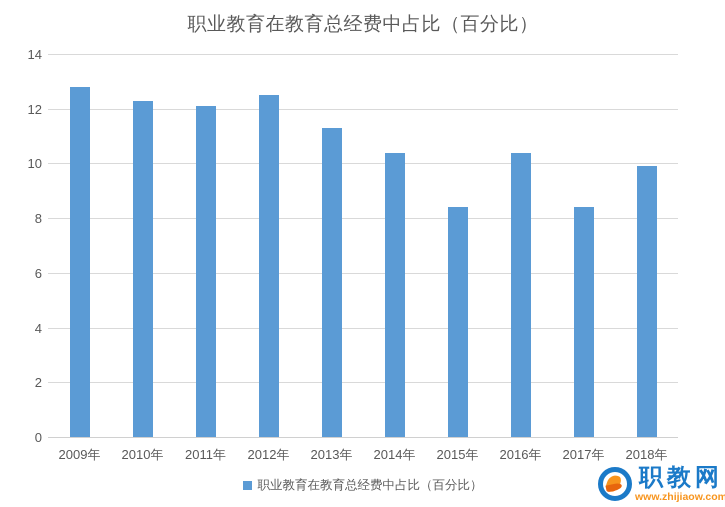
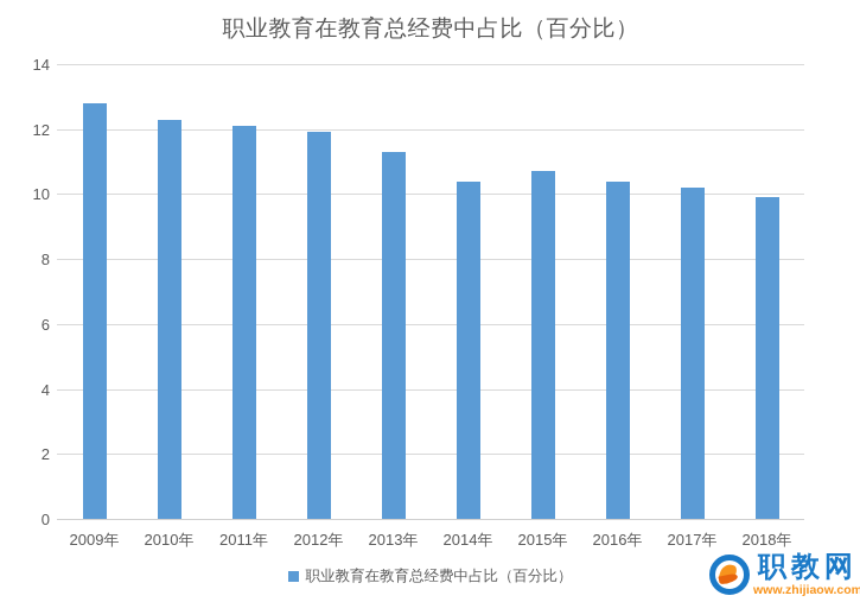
2012年: 12.5 -> 11.9
2015年: 8.4 -> 10.7
2017年: 8.4 -> 10.2
